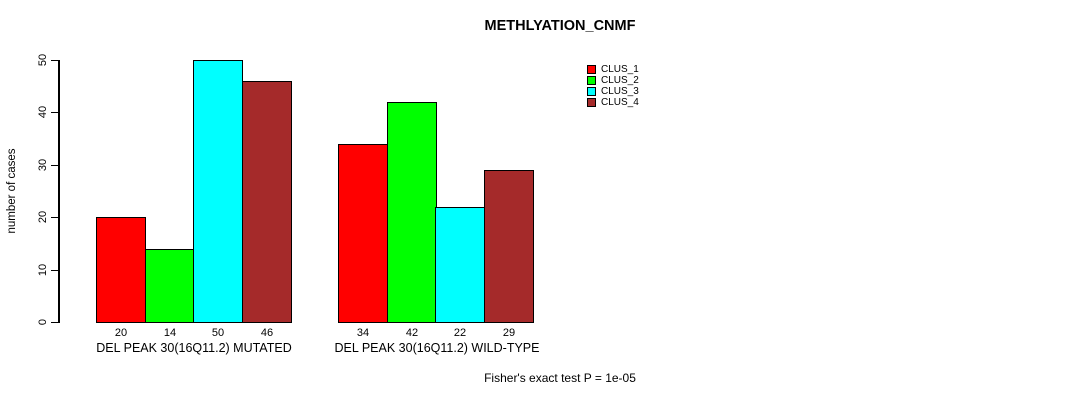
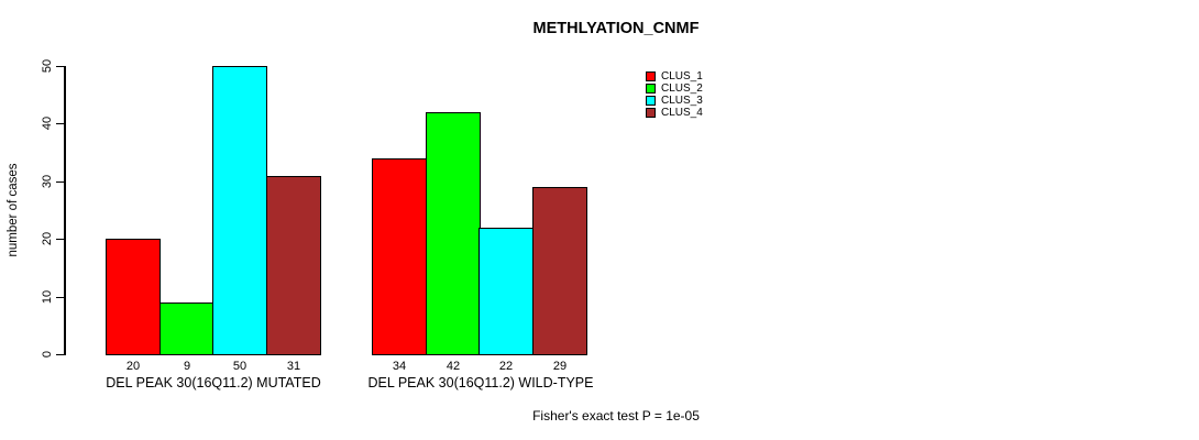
CLUS_2/DEL PEAK 30(16Q11.2) MUTATED: 14 -> 9
CLUS_4/DEL PEAK 30(16Q11.2) MUTATED: 46 -> 31
